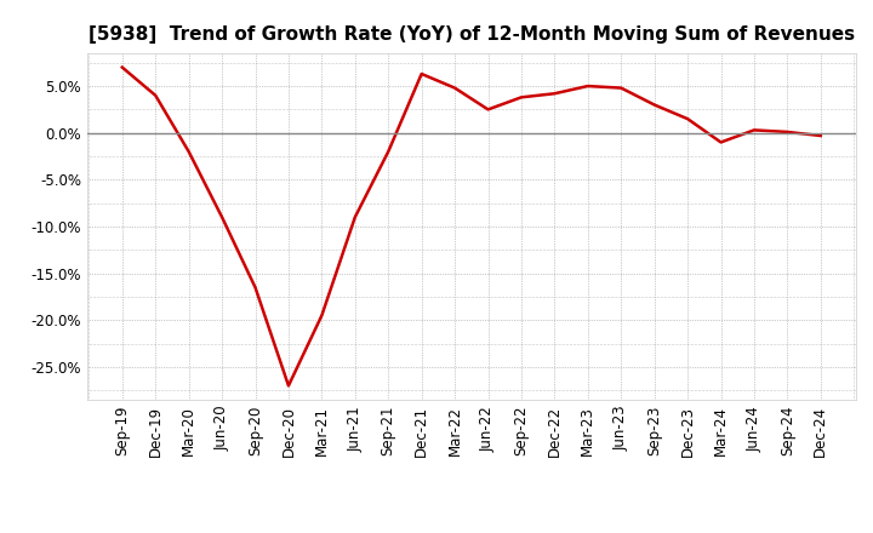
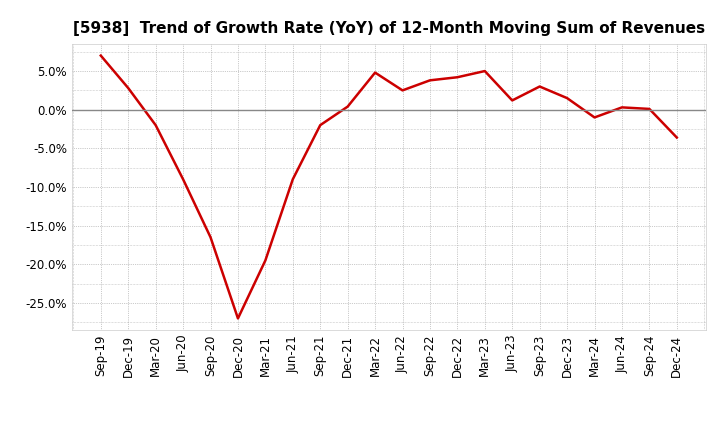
Dec-19: 4.0% -> 2.8%
Dec-21: 6.3% -> 0.4%
Jun-23: 4.8% -> 1.2%
Dec-24: -0.3% -> -3.6%
